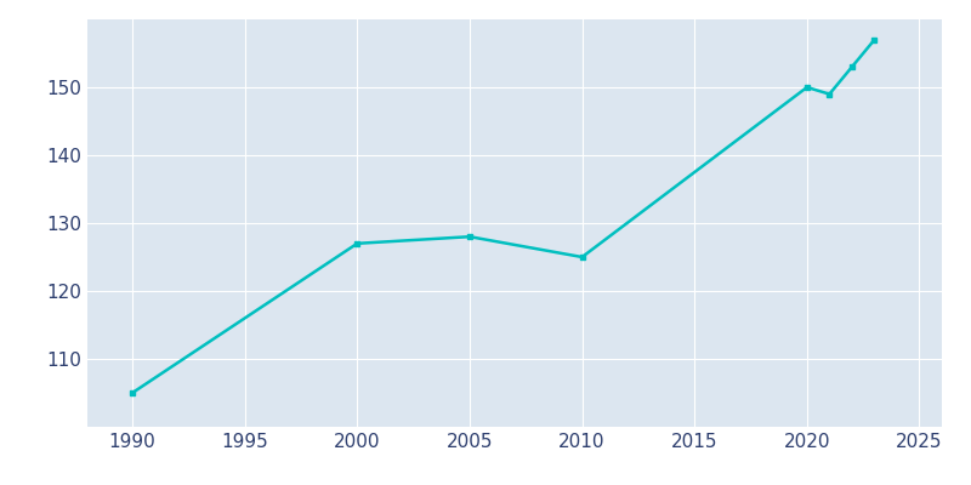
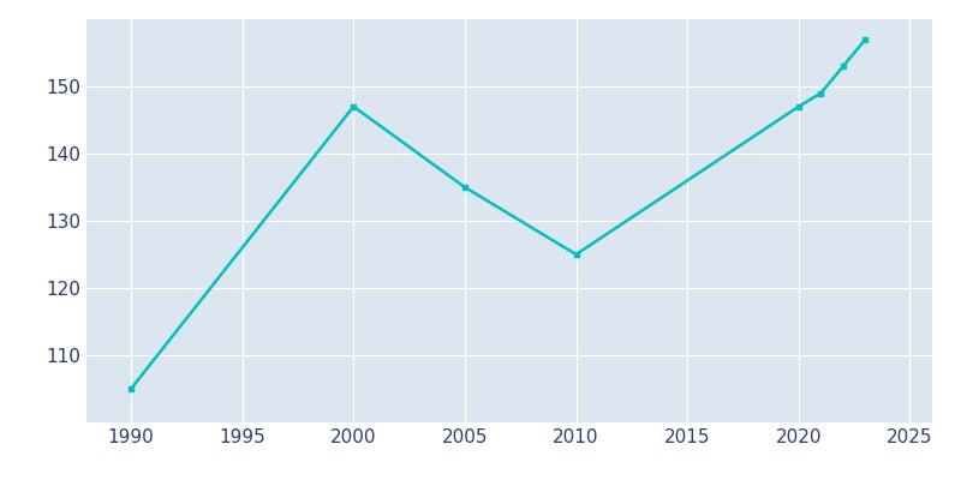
2000: 127 -> 147
2005: 128 -> 135
2020: 150 -> 147
